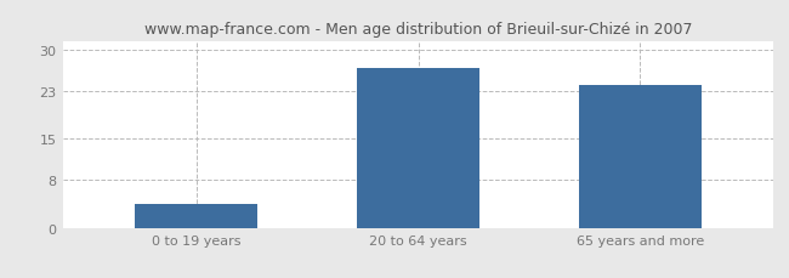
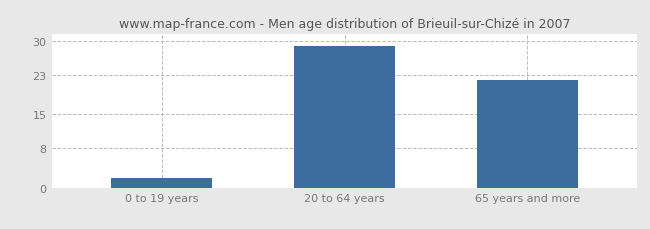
0 to 19 years: 4 -> 2
20 to 64 years: 27 -> 29
65 years and more: 24 -> 22
